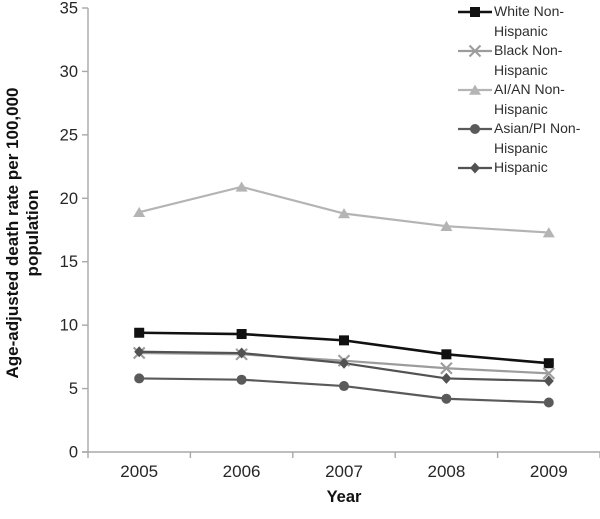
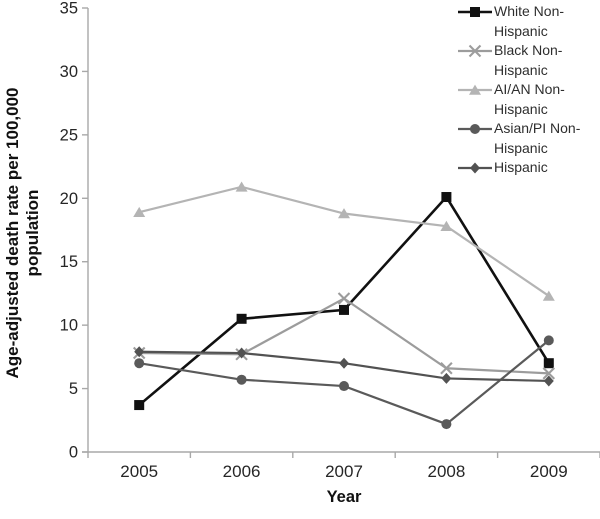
White Non-Hispanic/2005: 9.4 -> 3.7
Asian/PI Non-Hispanic/2005: 5.8 -> 7.0
White Non-Hispanic/2006: 9.3 -> 10.5
White Non-Hispanic/2007: 8.8 -> 11.2
Black Non-Hispanic/2007: 7.2 -> 12.1
White Non-Hispanic/2008: 7.7 -> 20.1
Asian/PI Non-Hispanic/2008: 4.2 -> 2.2
AI/AN Non-Hispanic/2009: 17.3 -> 12.3
Asian/PI Non-Hispanic/2009: 3.9 -> 8.8
